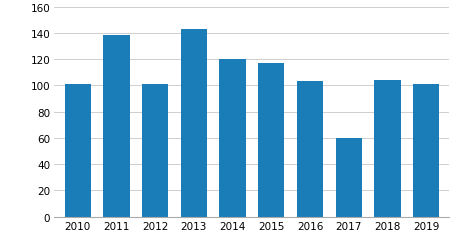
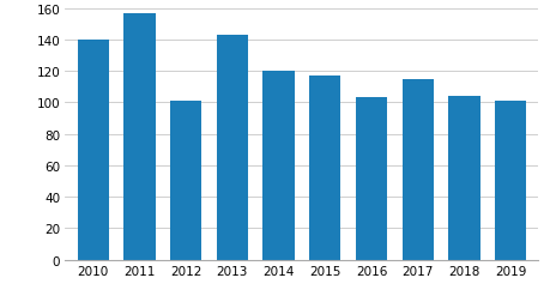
2010: 101 -> 140
2011: 138 -> 157
2017: 60 -> 115
